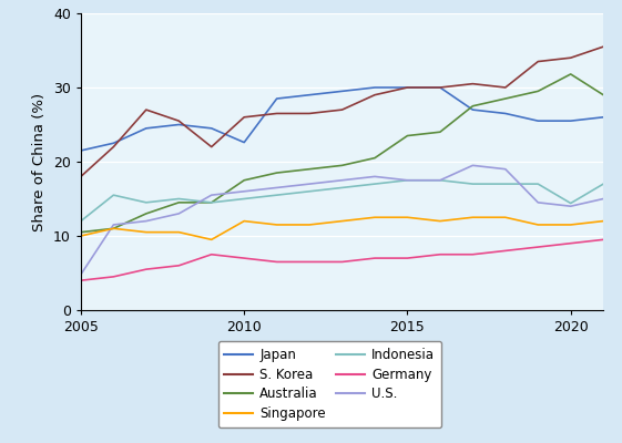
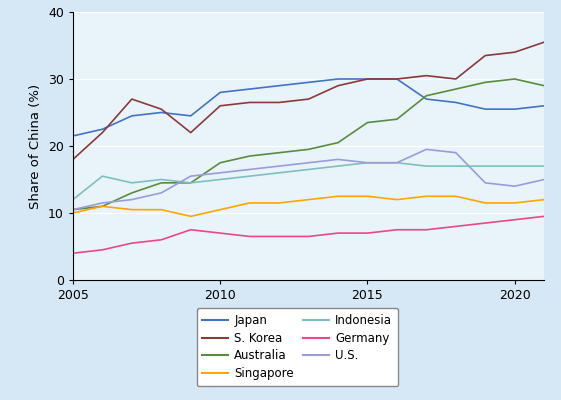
U.S./2005: 4.8 -> 10.5
Japan/2010: 22.6 -> 28.0
Singapore/2010: 12.0 -> 10.5
Australia/2020: 31.8 -> 30.0
Indonesia/2020: 14.4 -> 17.0
